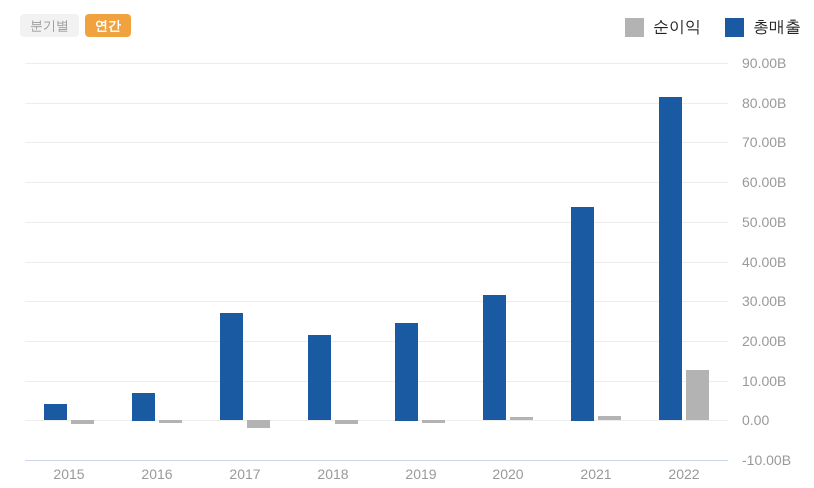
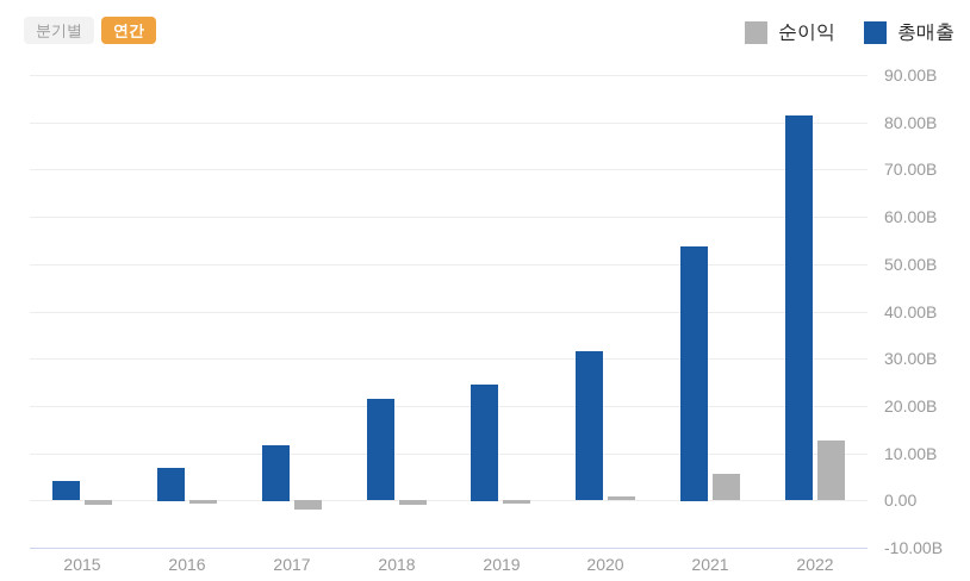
총매출/2017: 27B -> 12B
순이익/2021: 1B -> 6B
